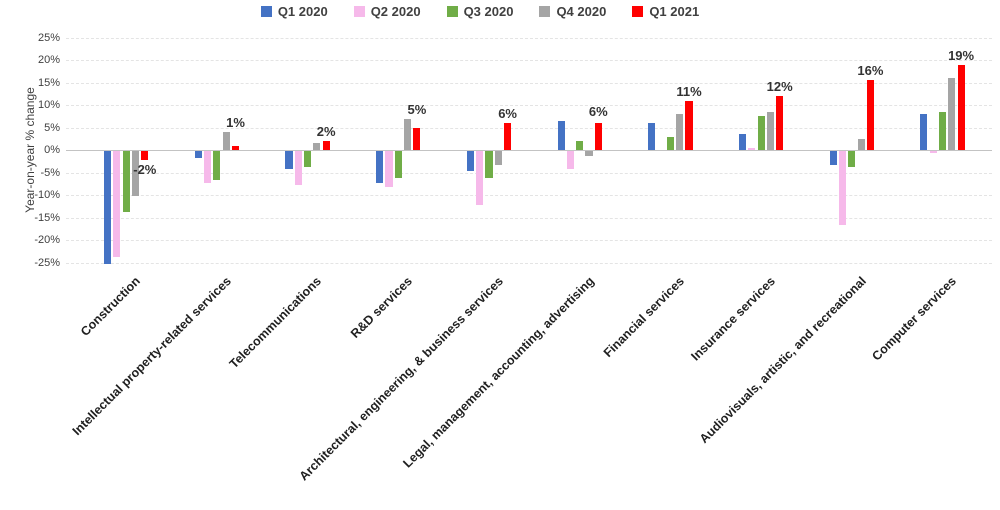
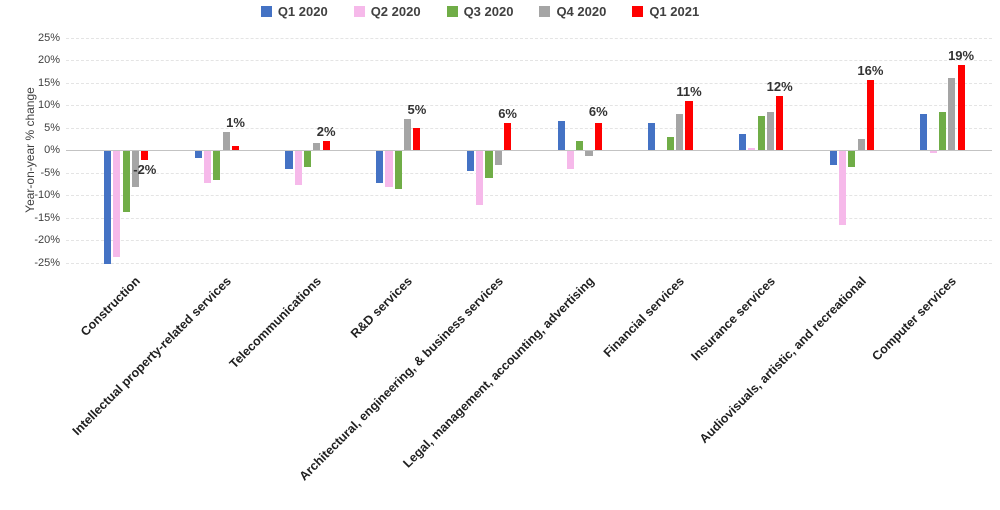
Q4 2020/Construction: -10% -> -8%
Q3 2020/R&D services: -6% -> -8%
